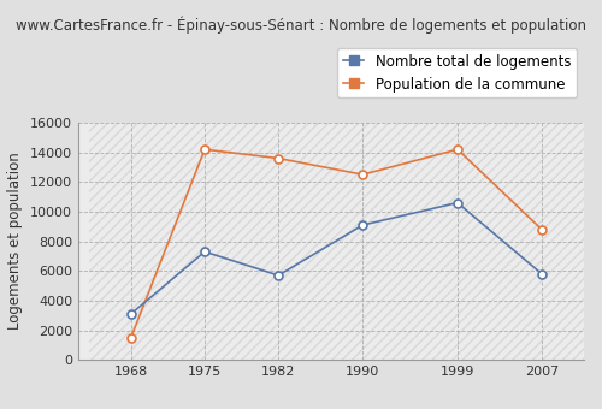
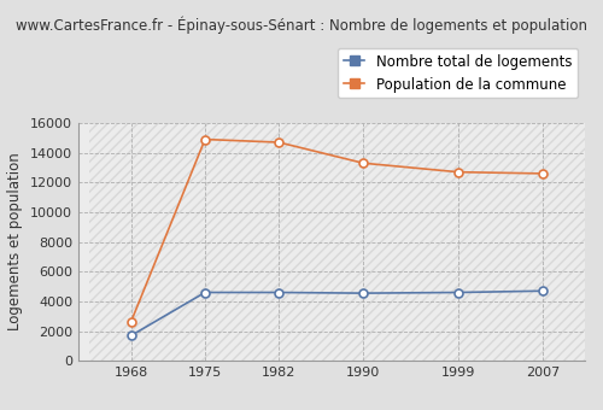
Nombre total de logements/1968: 3100 -> 1700
Population de la commune/1968: 1500 -> 2600
Nombre total de logements/1975: 7300 -> 4600
Population de la commune/1975: 14200 -> 14900
Nombre total de logements/1982: 5700 -> 4600
Population de la commune/1982: 13600 -> 14700
Nombre total de logements/1990: 9100 -> 4600
Population de la commune/1990: 12500 -> 13300
Nombre total de logements/1999: 10600 -> 4600
Population de la commune/1999: 14200 -> 12700
Nombre total de logements/2007: 5800 -> 4700
Population de la commune/2007: 8800 -> 12600
